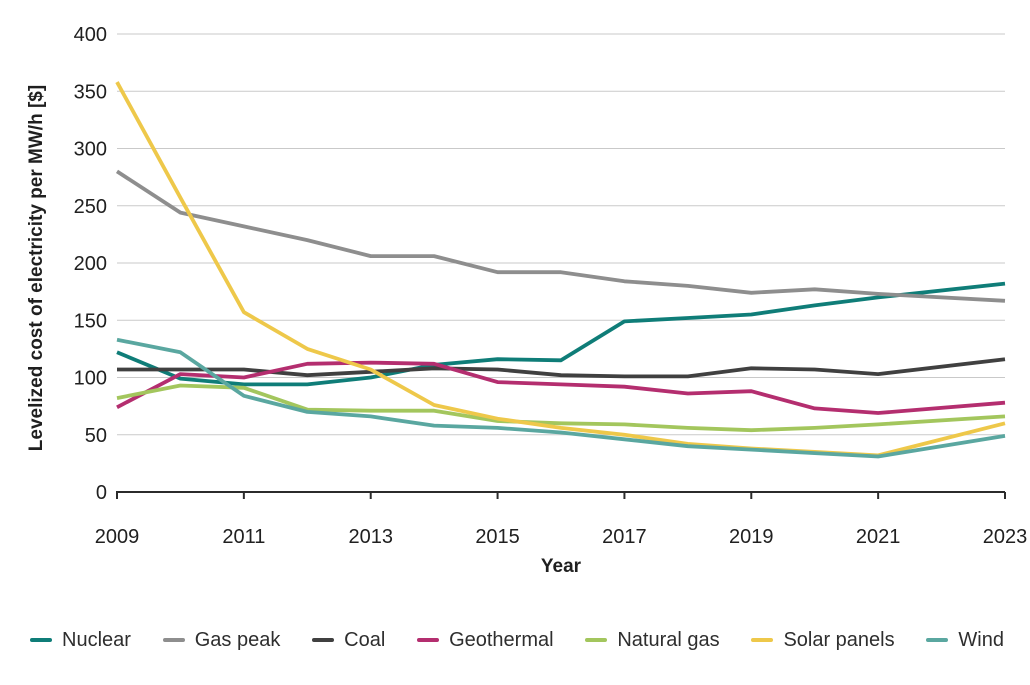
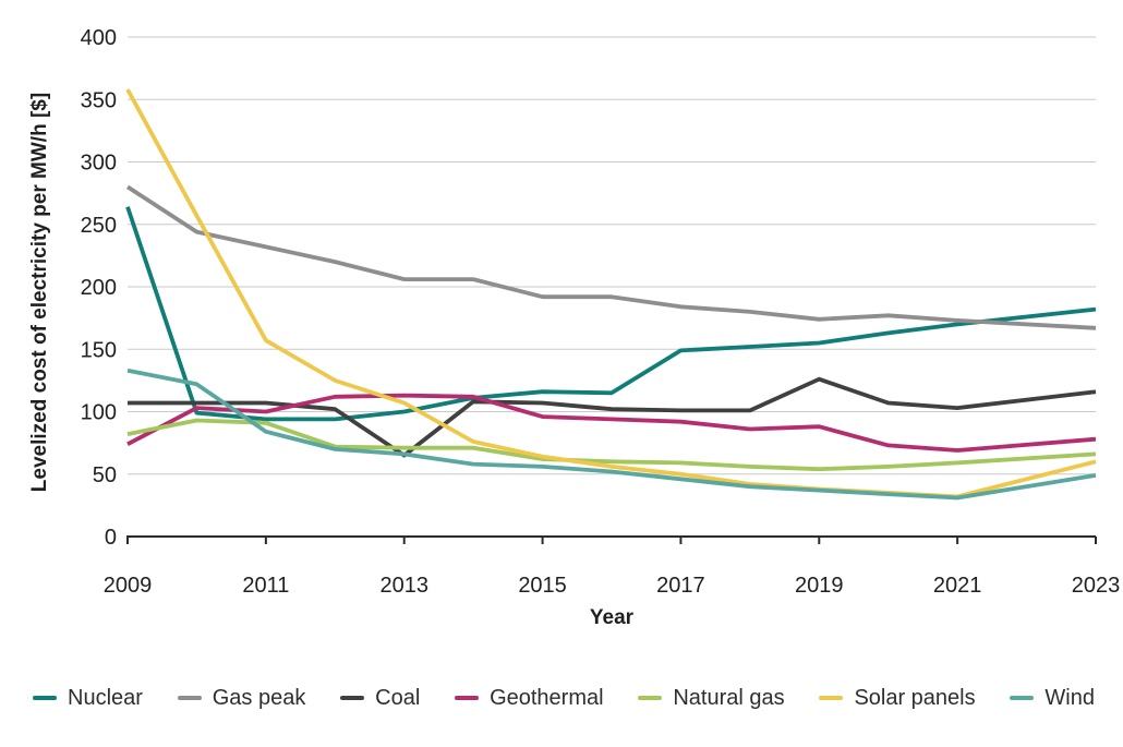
Nuclear/2009: 122 -> 264
Coal/2013: 105 -> 65
Coal/2019: 108 -> 126
